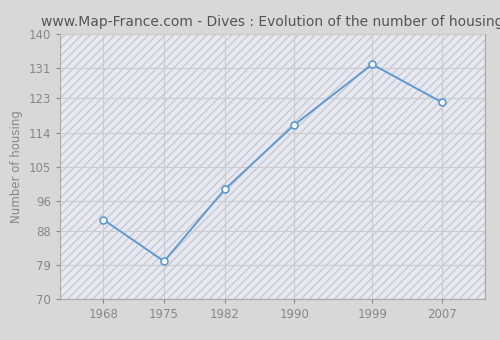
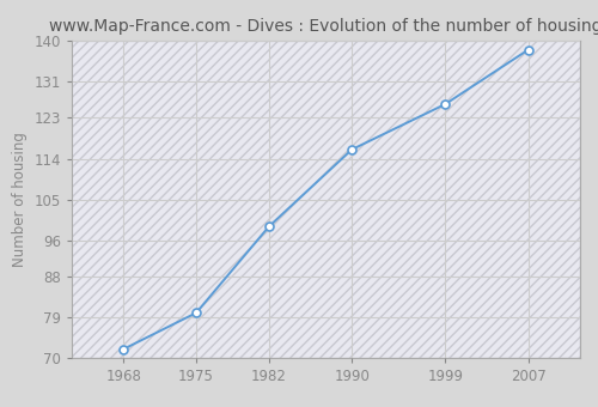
1968: 91 -> 72
1999: 132 -> 126
2007: 122 -> 138
